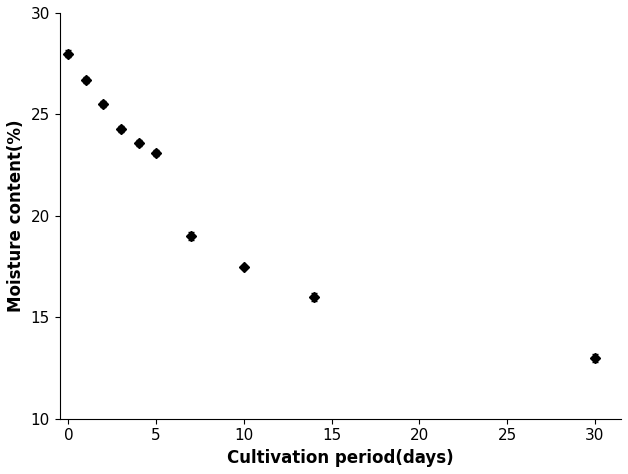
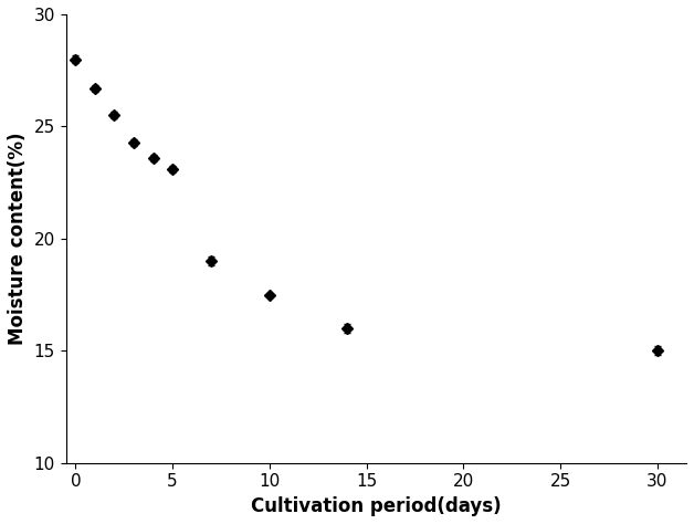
30: 13.0 -> 15.0
